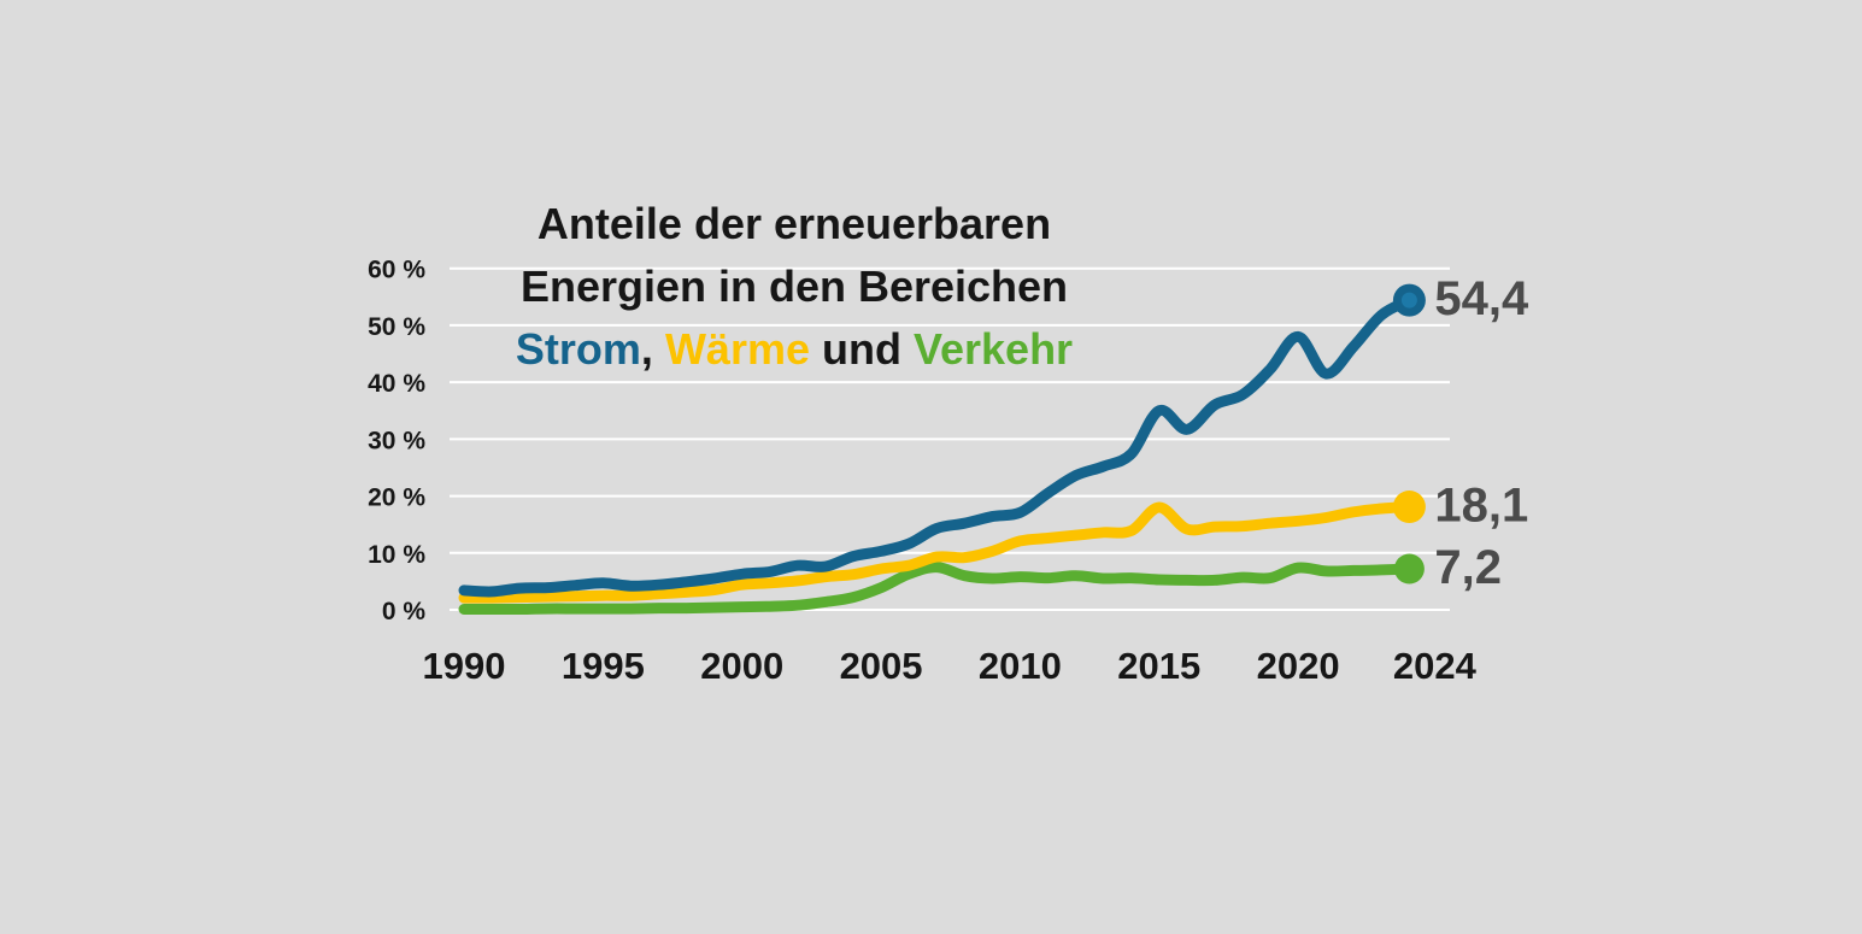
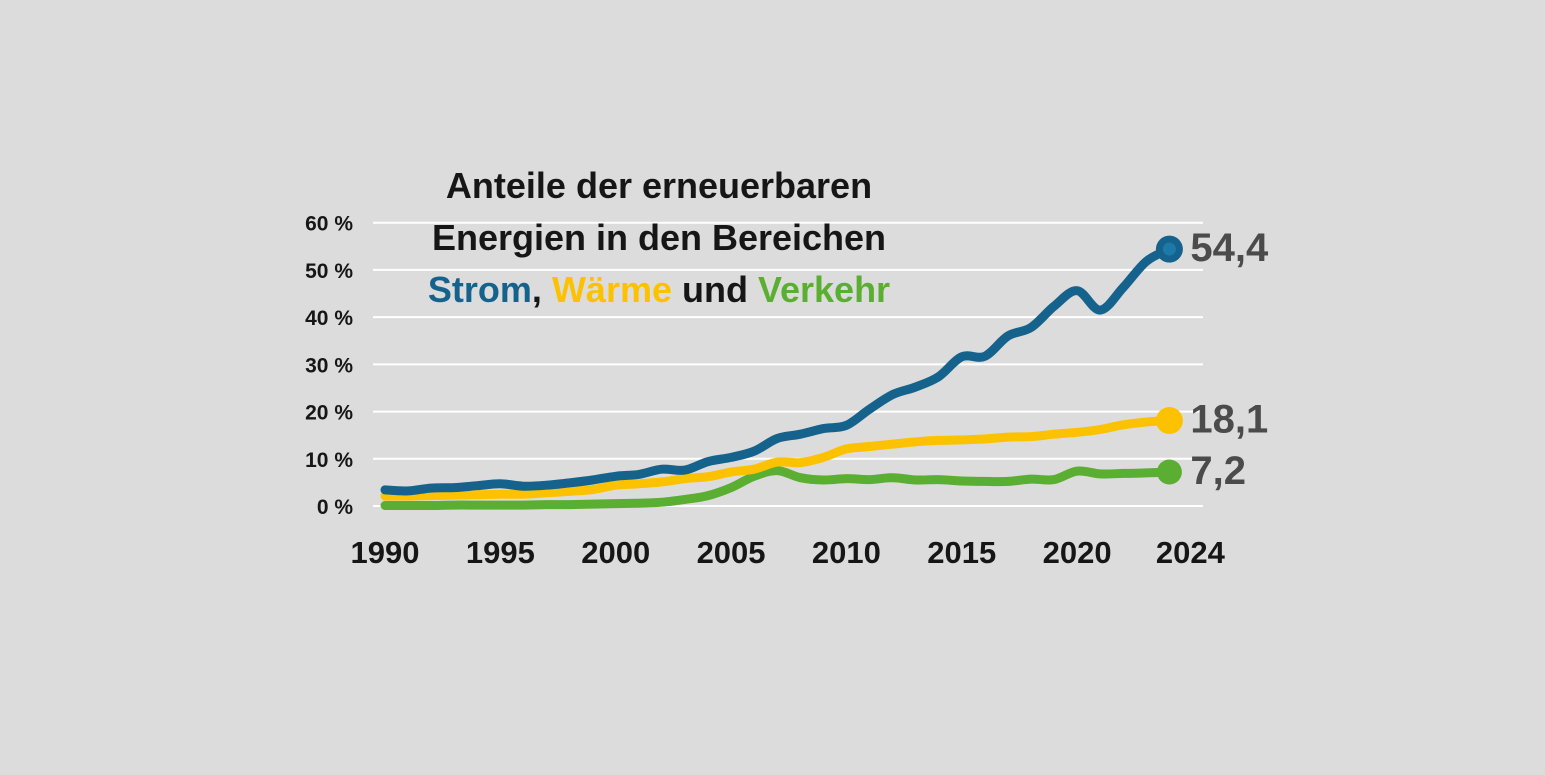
Wärme/2015: 18% -> 14%
Strom/2015: 35% -> 32%
Strom/2020: 48% -> 46%
